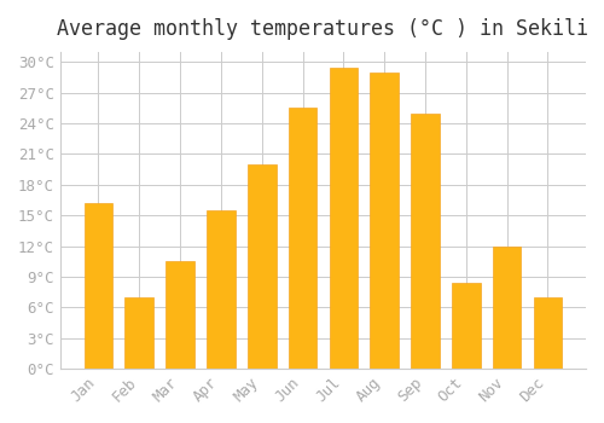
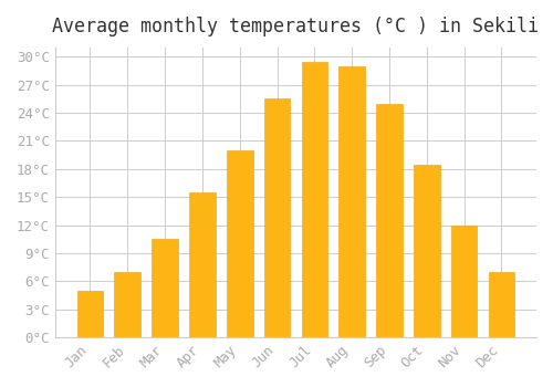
Jan: 16.2°C -> 5.0°C
Oct: 8.4°C -> 18.5°C
